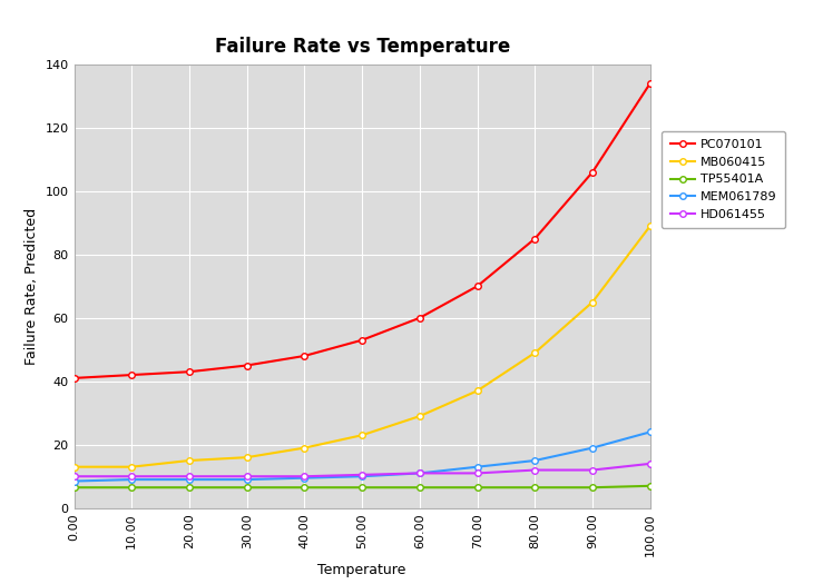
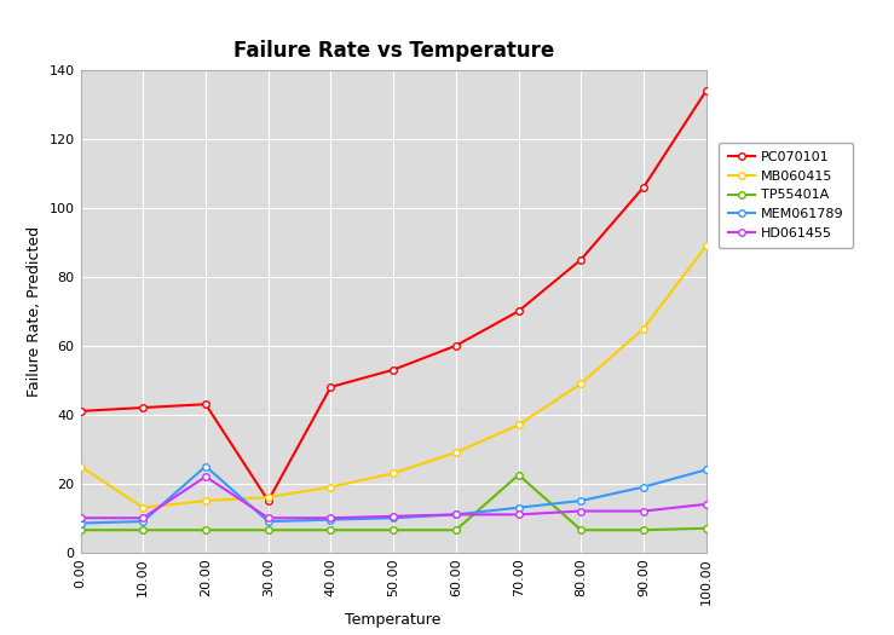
MB060415/0.00: 13 -> 25
MEM061789/20.00: 9.0 -> 25.0
HD061455/20.00: 10.0 -> 22.0
PC070101/30.00: 45 -> 15
TP55401A/70.00: 6.5 -> 22.5
